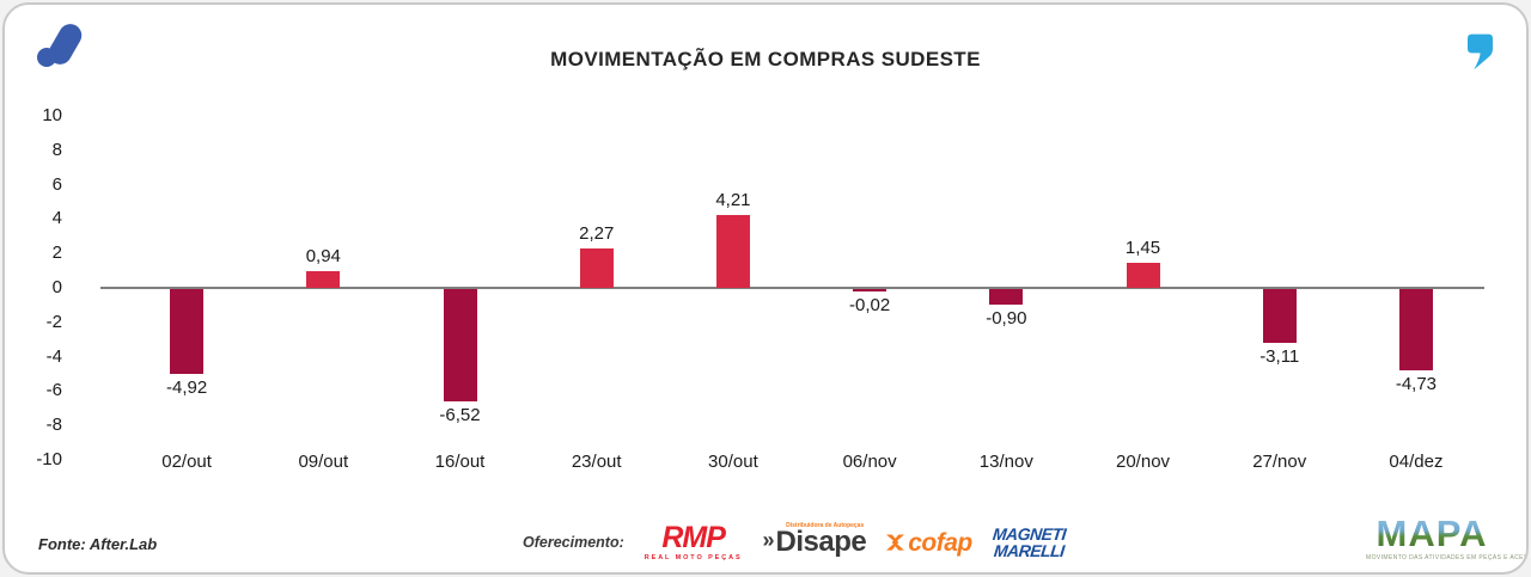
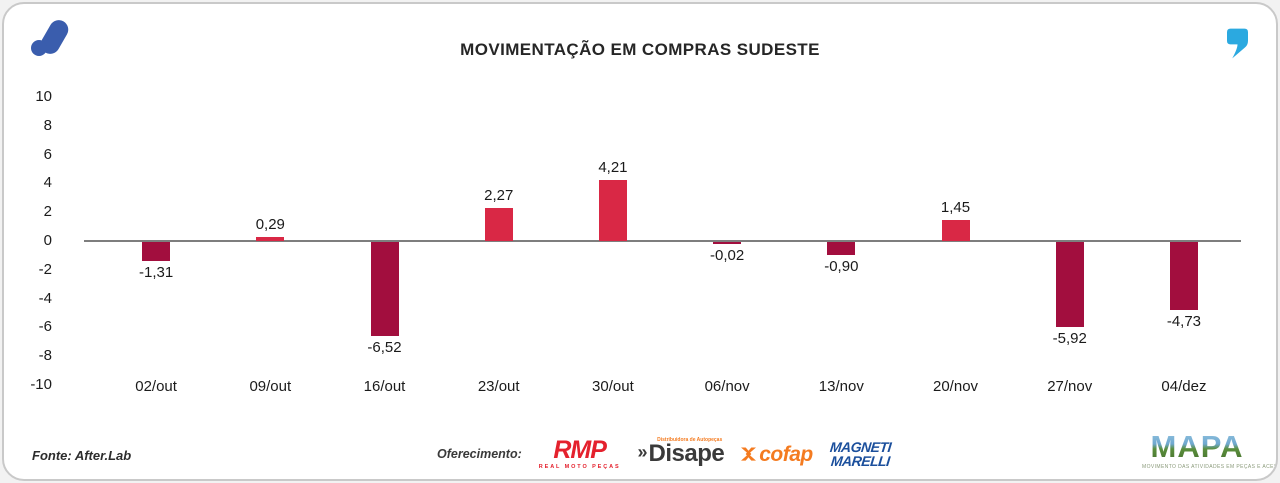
02/out: -4,92 -> -1,31
09/out: 0,94 -> 0,29
27/nov: -3,11 -> -5,92
